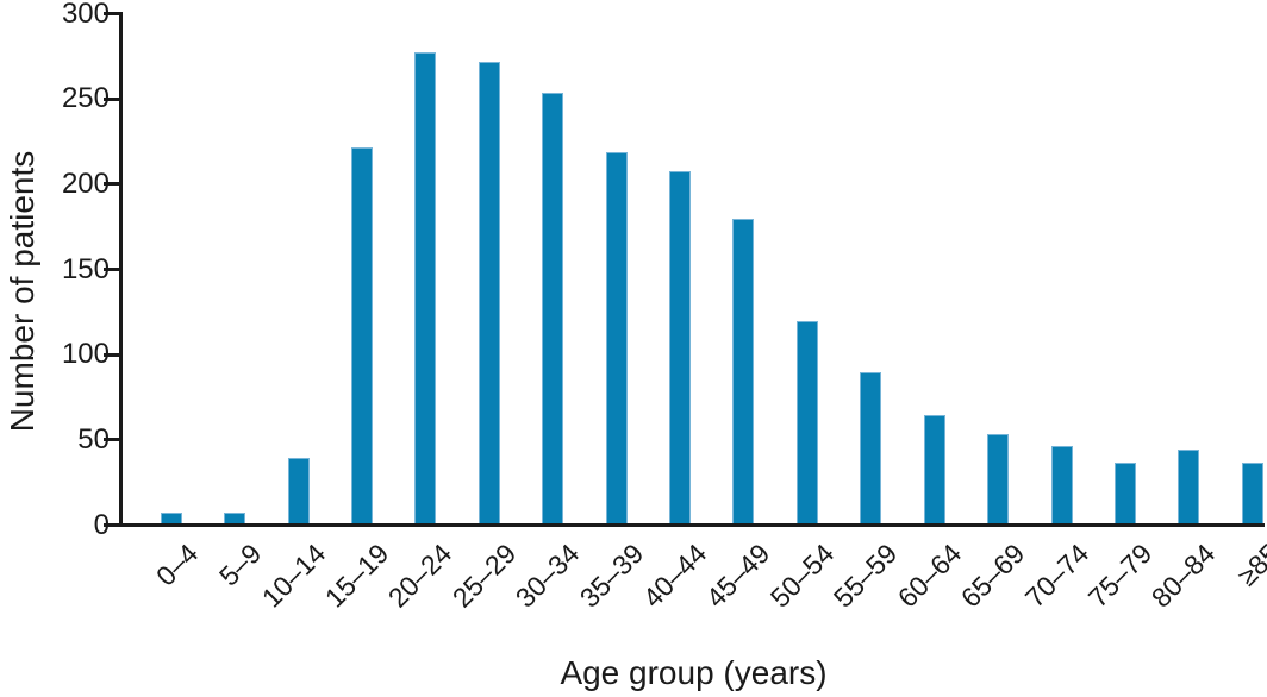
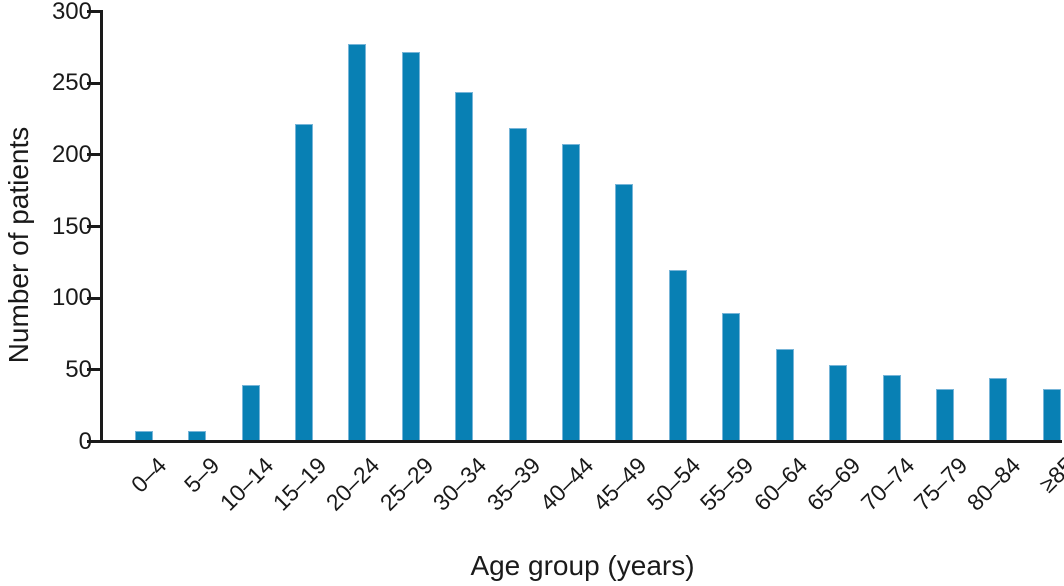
30–34: 254 -> 244
